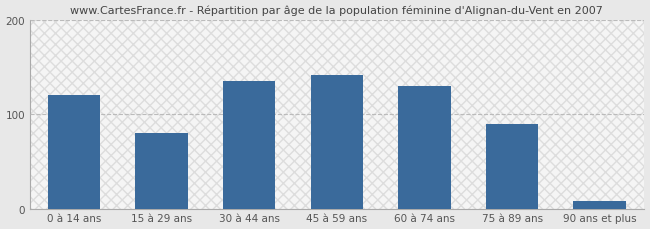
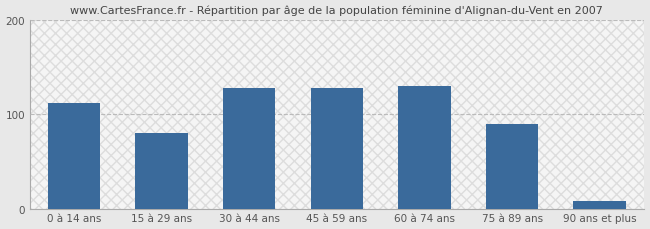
0 à 14 ans: 120 -> 112
30 à 44 ans: 135 -> 128
45 à 59 ans: 142 -> 128
